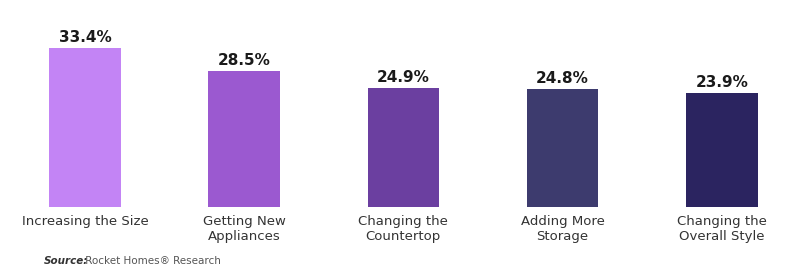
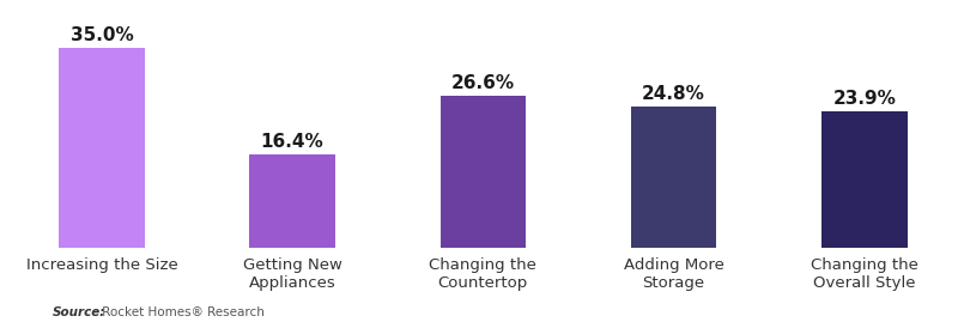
Increasing the Size: 33.4% -> 35.0%
Getting New Appliances: 28.5% -> 16.4%
Changing the Countertop: 24.9% -> 26.6%
